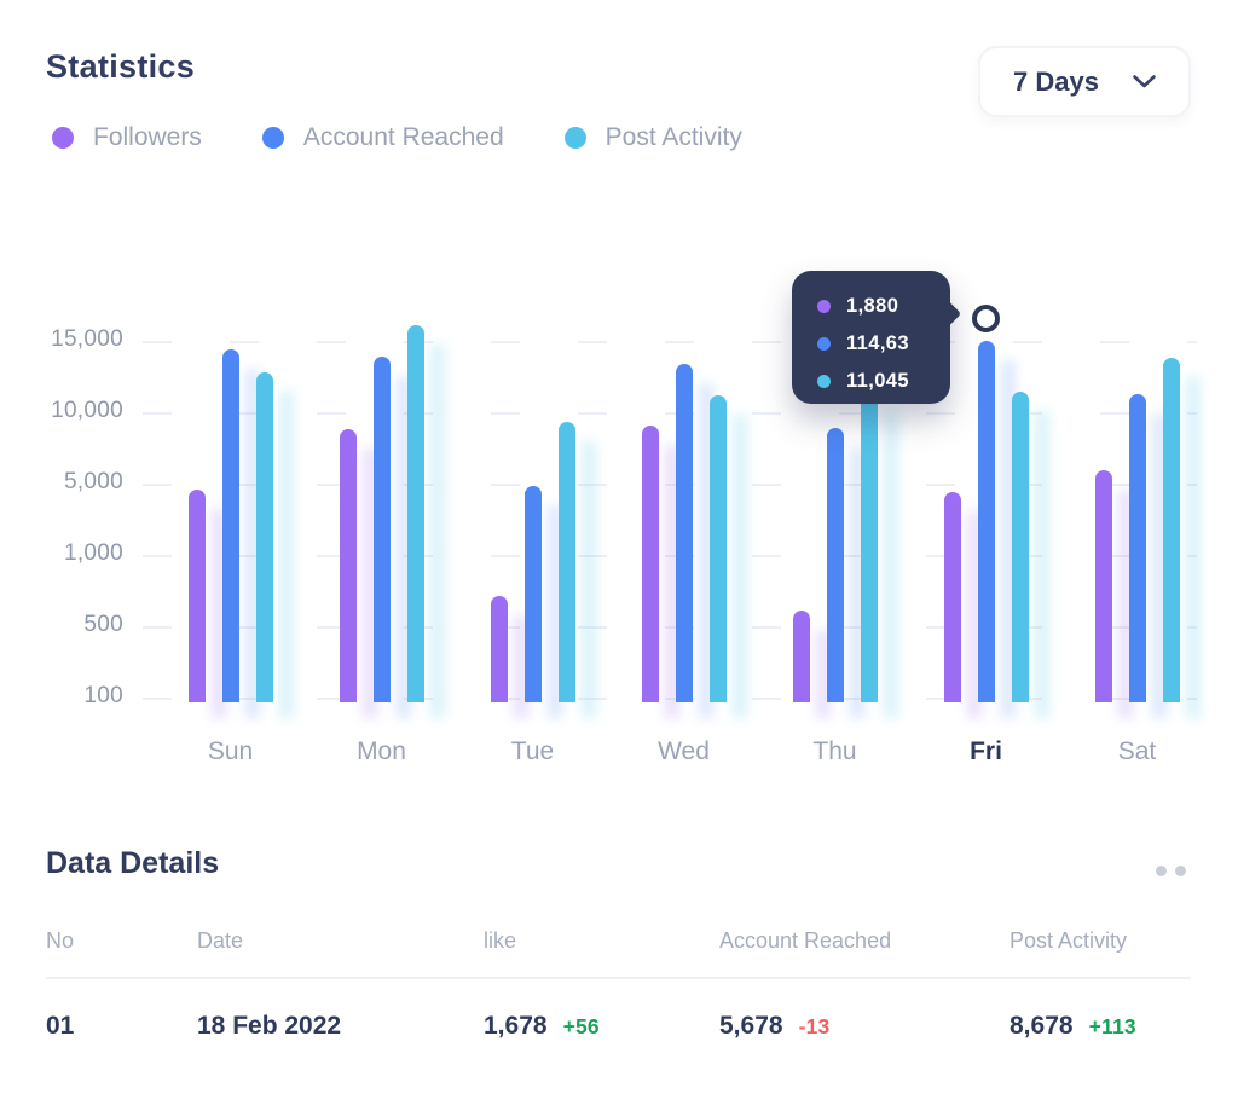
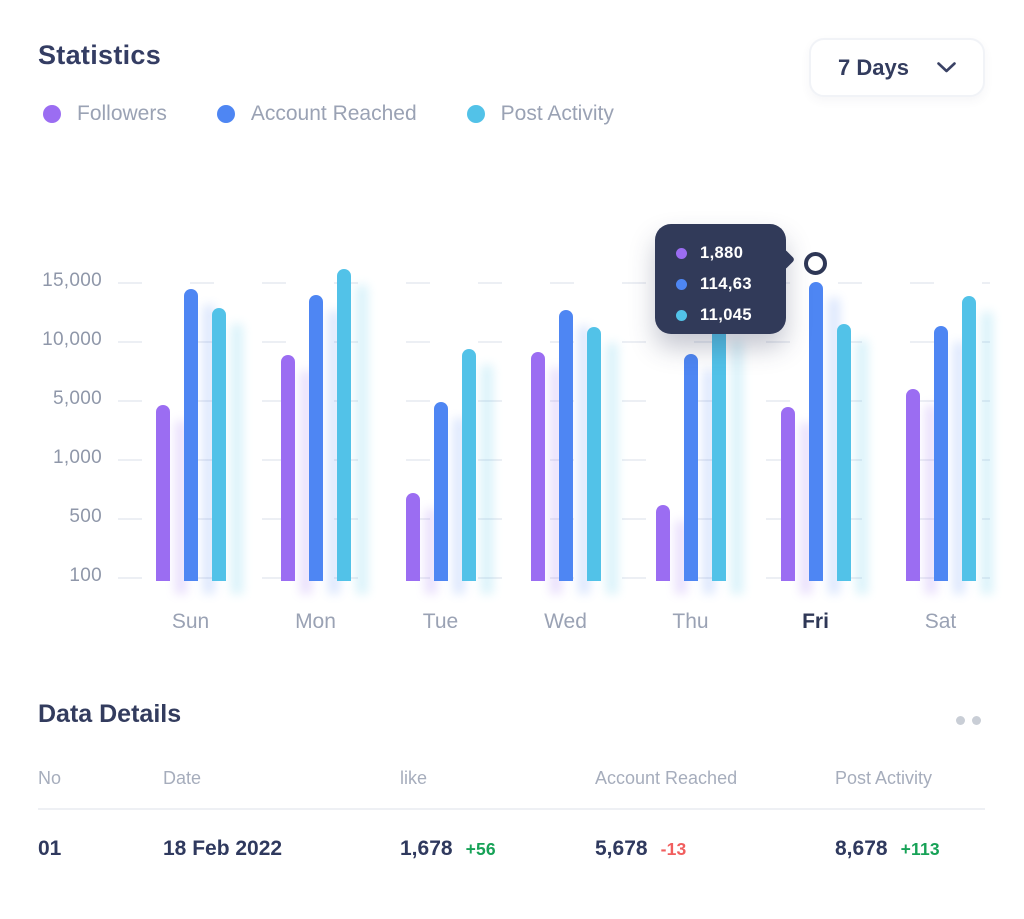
Account Reached/Wed: 13400 -> 12600
